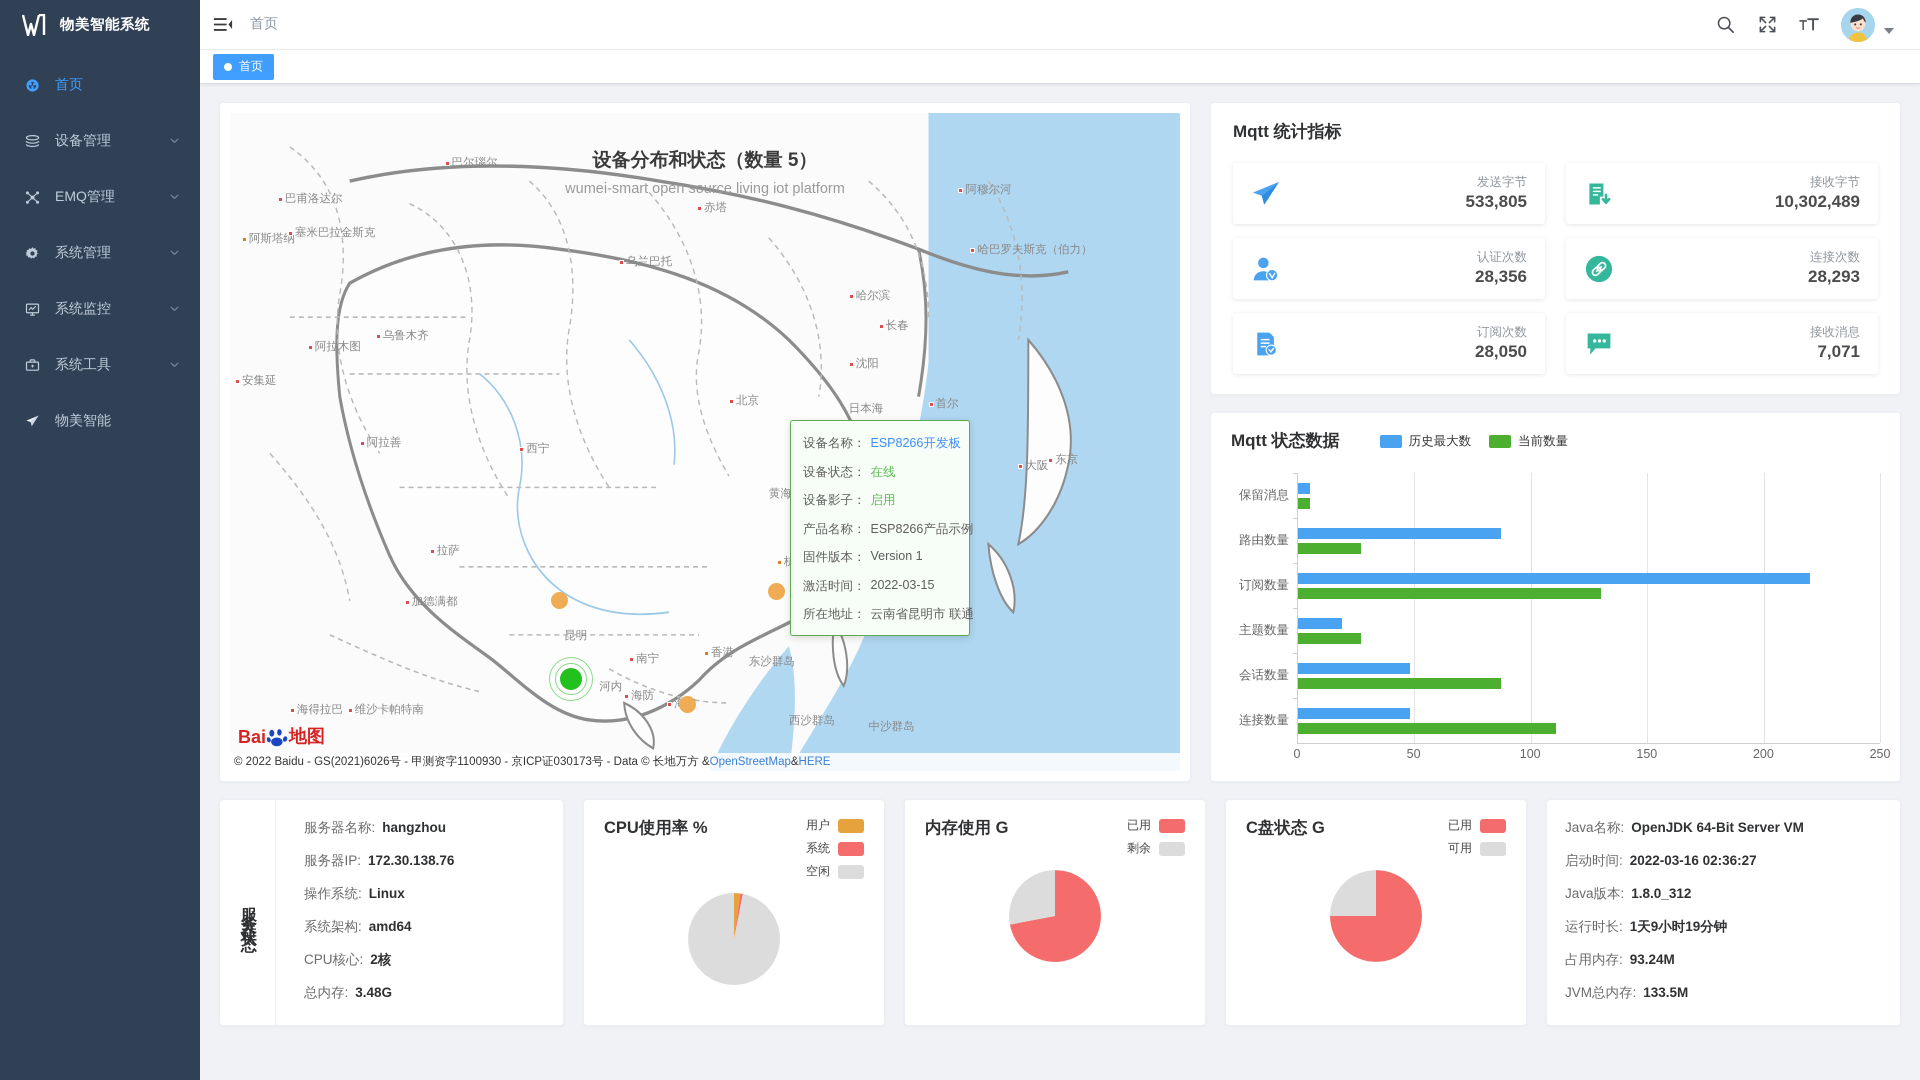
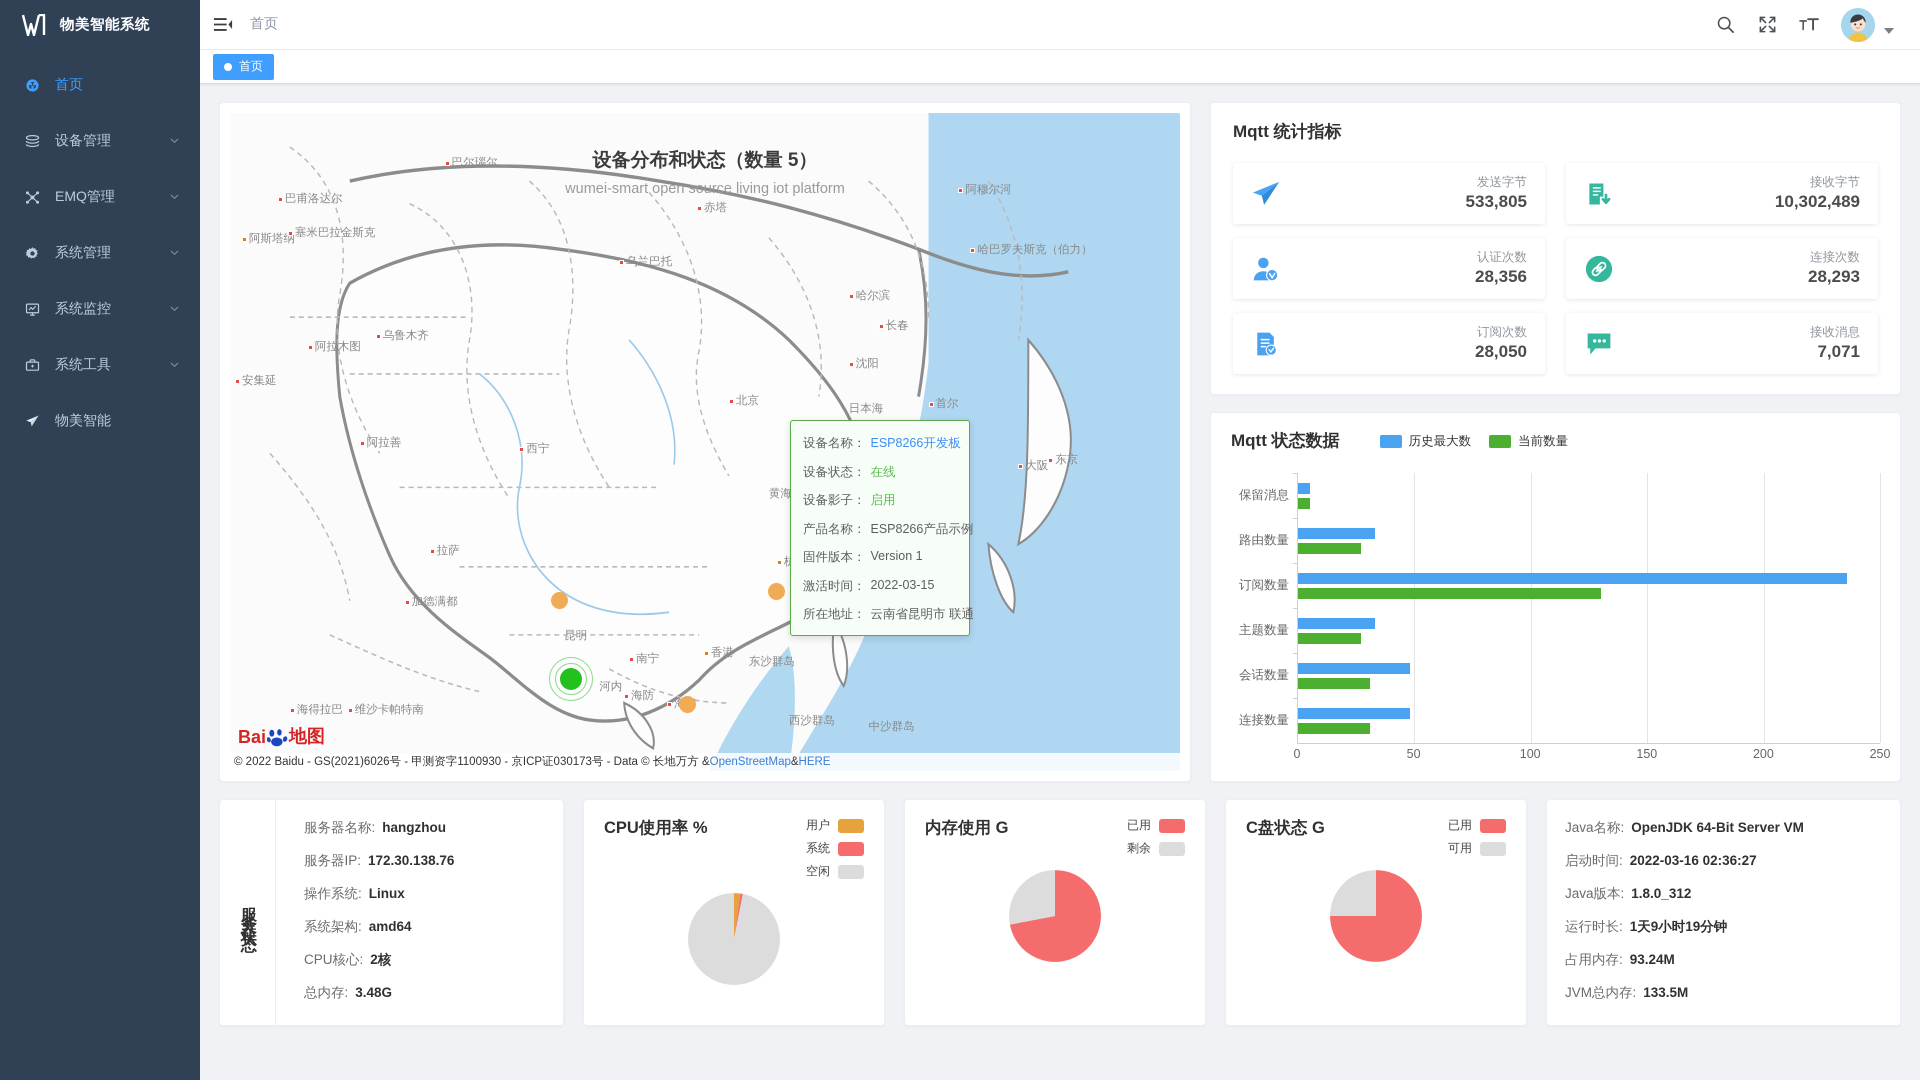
历史最大数/路由数量: 87 -> 33
历史最大数/订阅数量: 220 -> 236
历史最大数/主题数量: 19 -> 33
当前数量/会话数量: 87 -> 31
当前数量/连接数量: 111 -> 31
